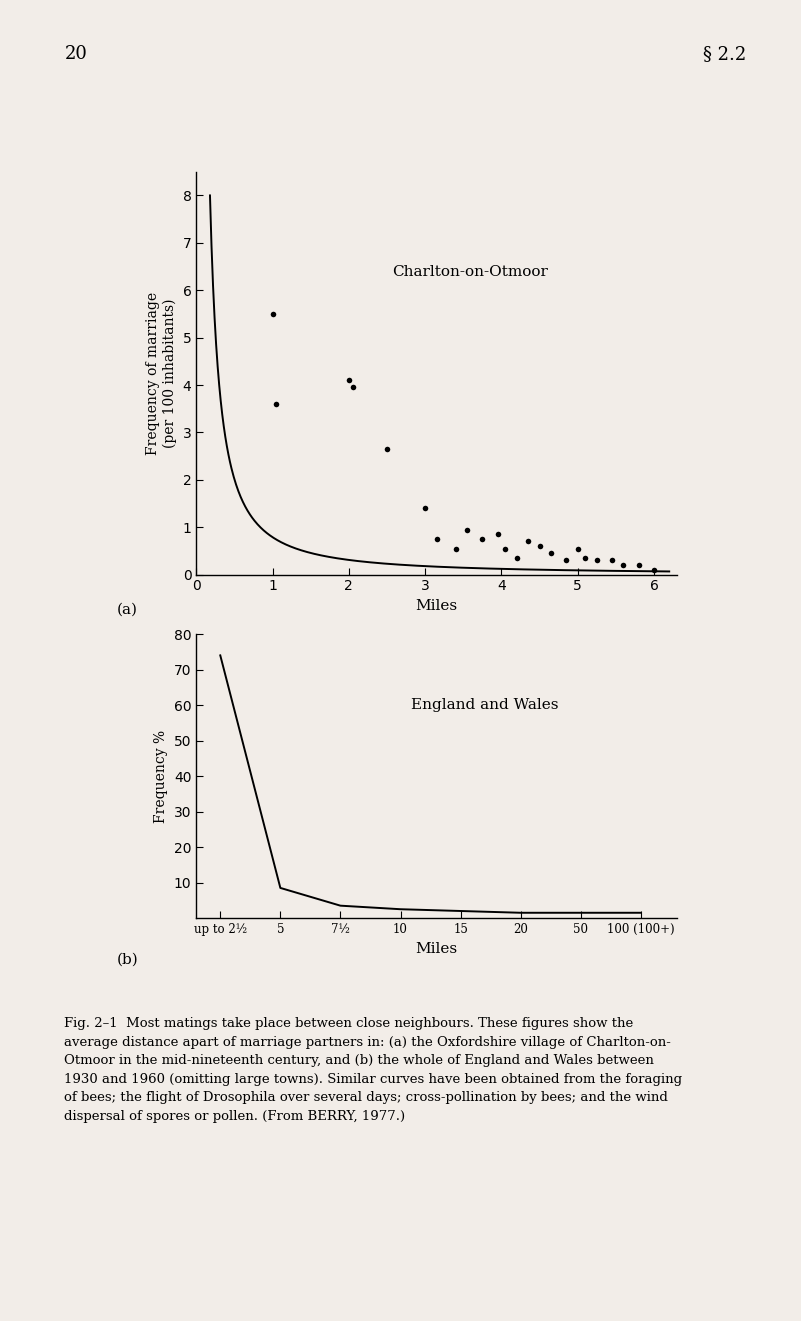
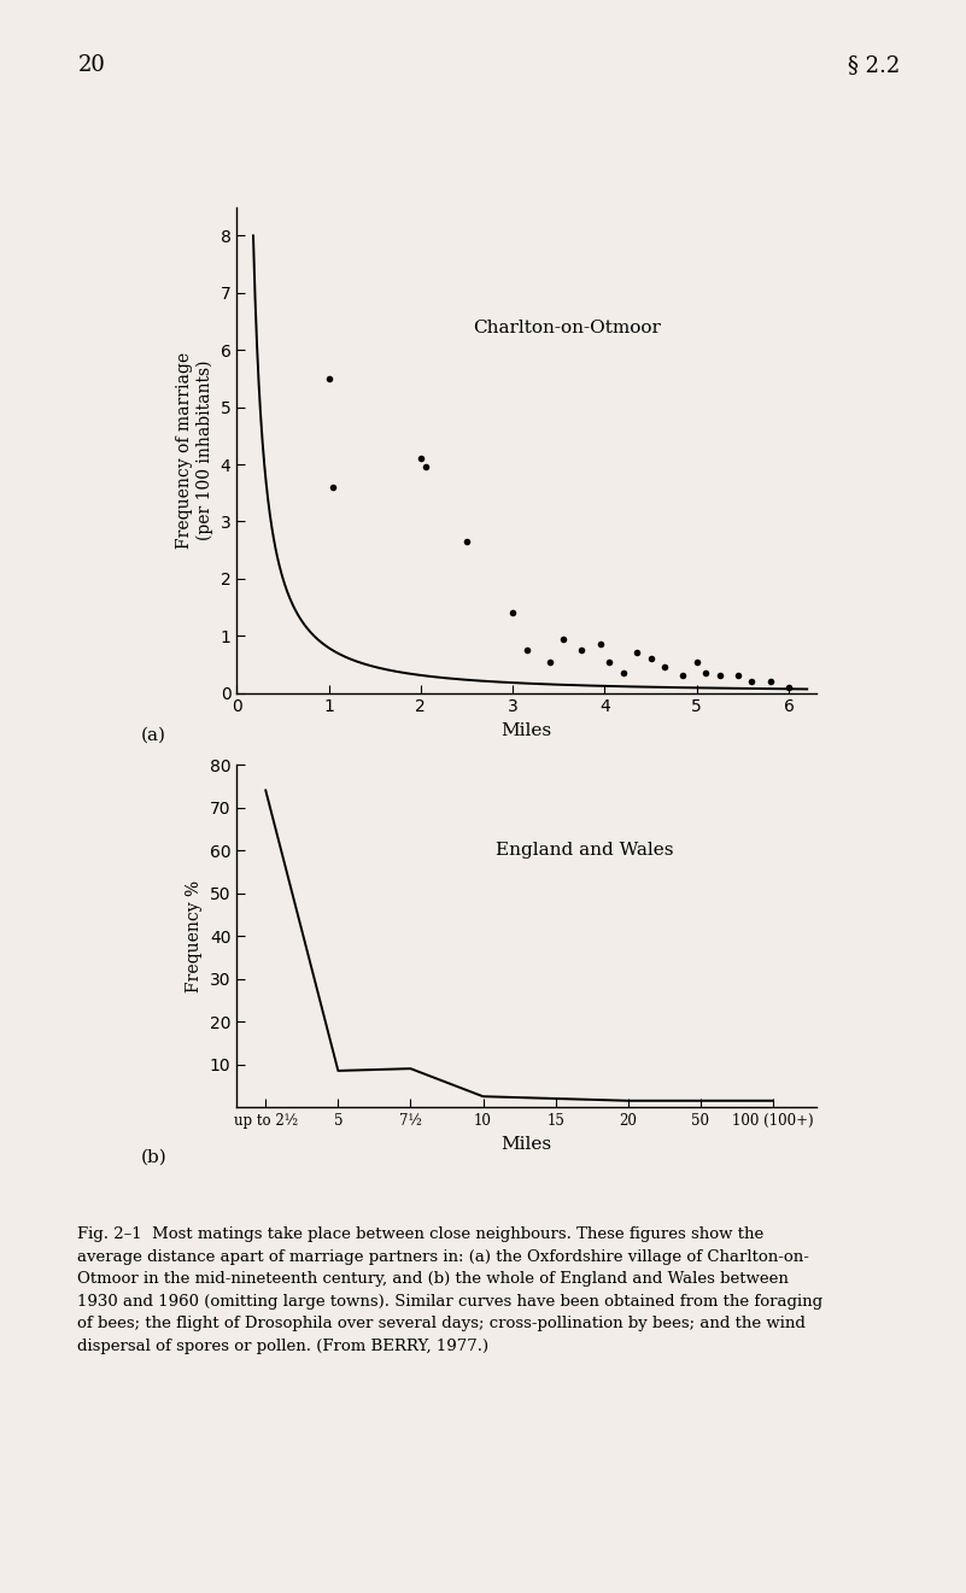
7½: 3.5 -> 9.0
